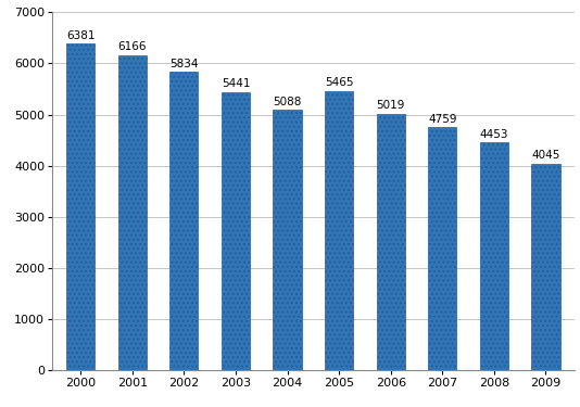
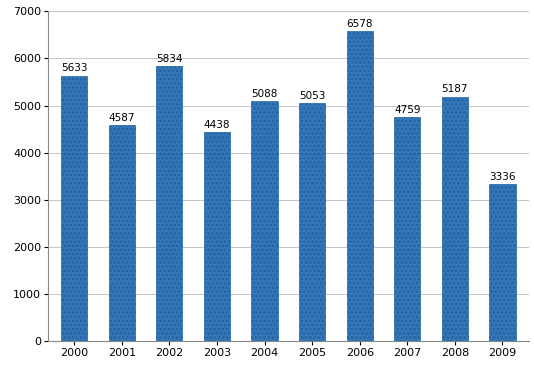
2000: 6381 -> 5633
2001: 6166 -> 4587
2003: 5441 -> 4438
2005: 5465 -> 5053
2006: 5019 -> 6578
2008: 4453 -> 5187
2009: 4045 -> 3336
